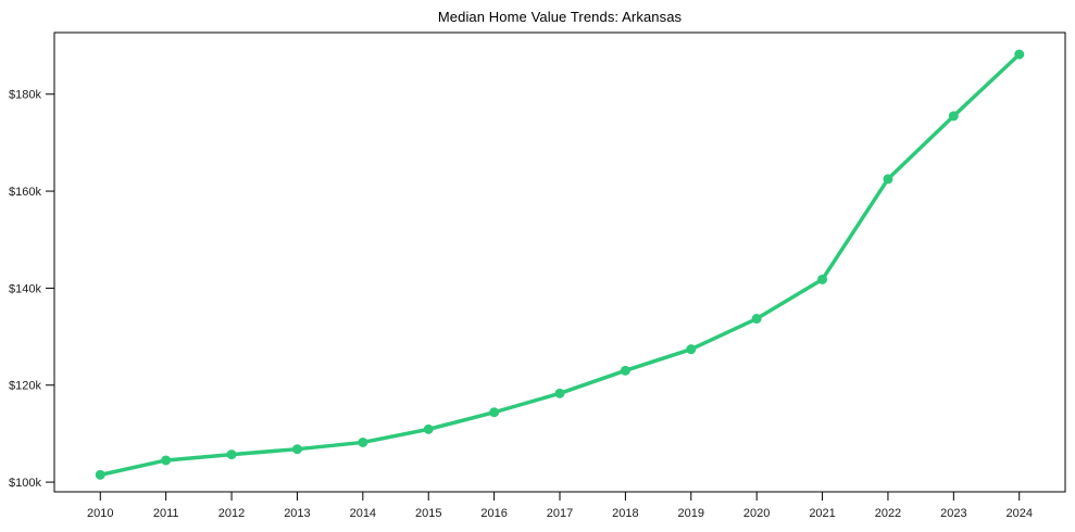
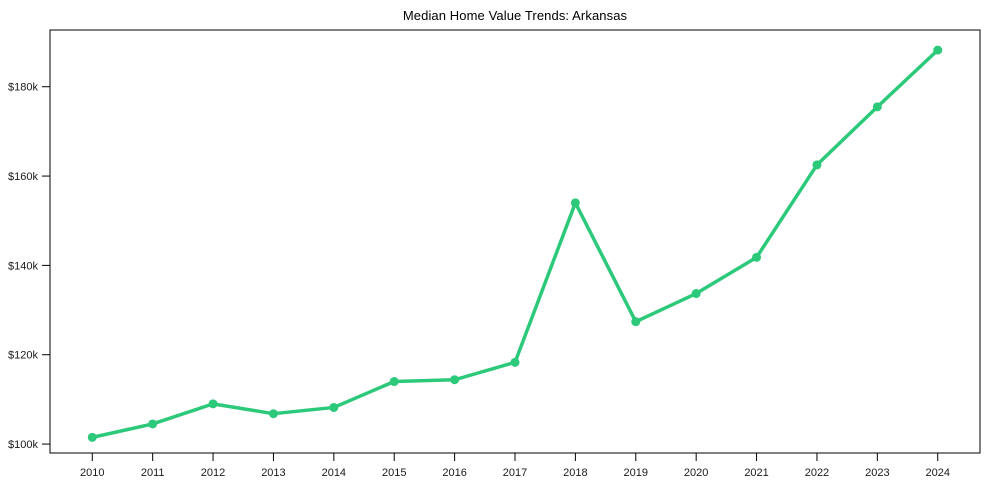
2012: $106k -> $109k
2015: $111k -> $114k
2018: $123k -> $154k
